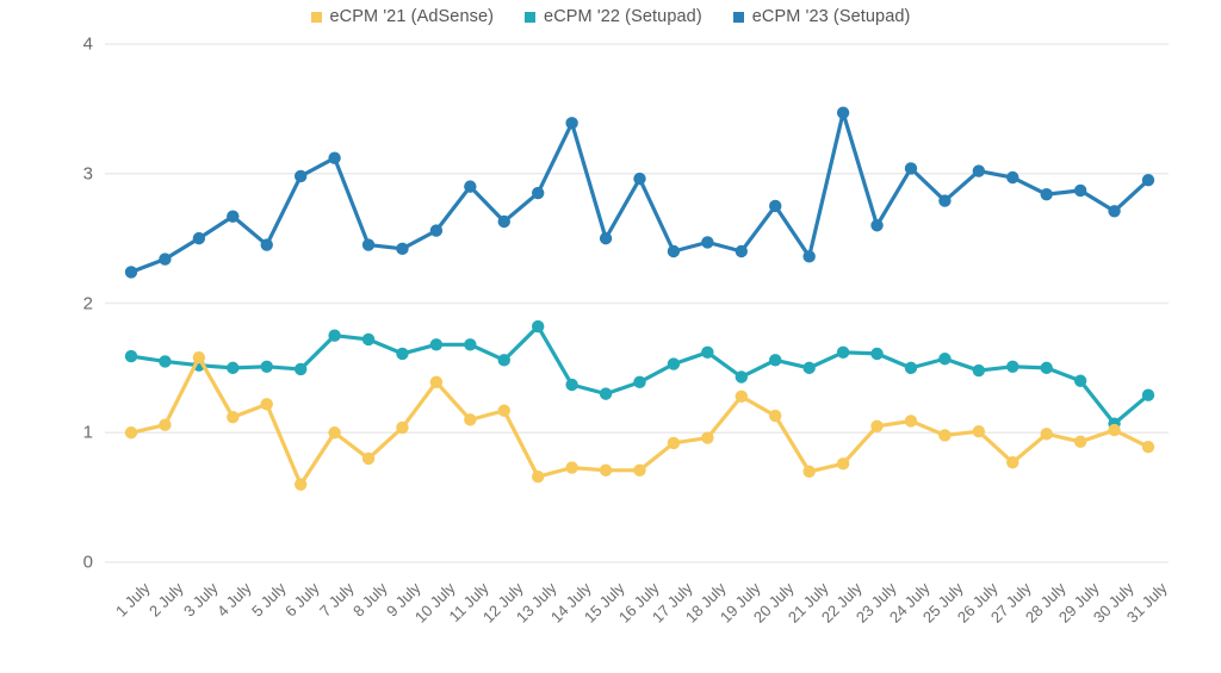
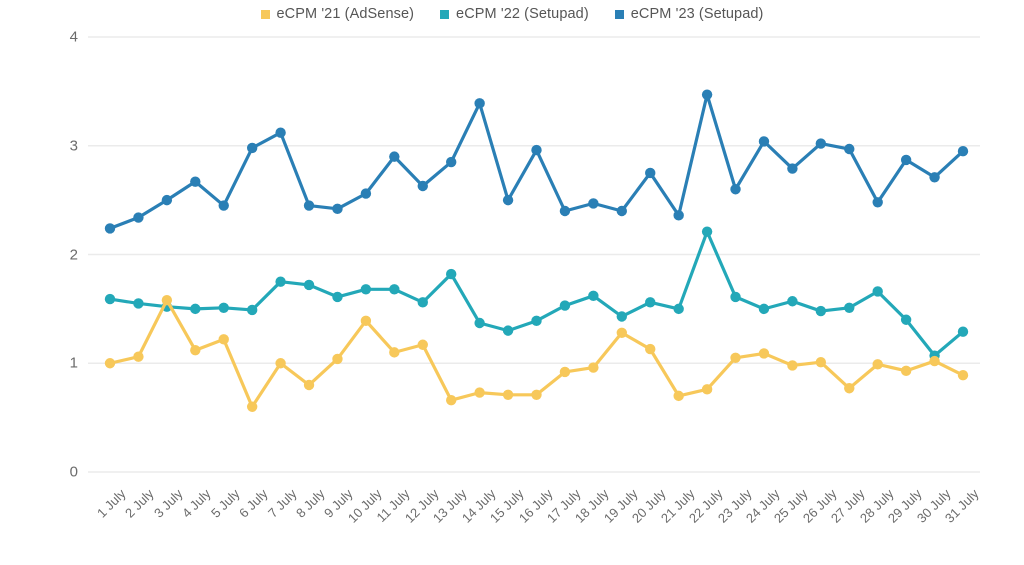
eCPM '22 (Setupad)/22 July: 1.62 -> 2.21
eCPM '22 (Setupad)/28 July: 1.50 -> 1.66
eCPM '23 (Setupad)/28 July: 2.84 -> 2.48
